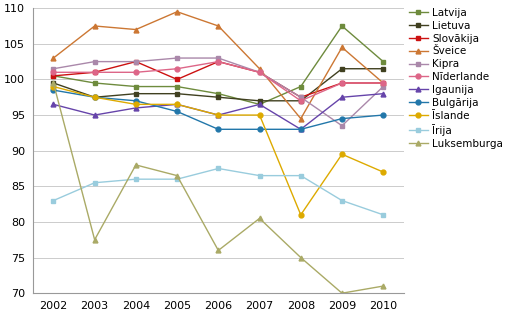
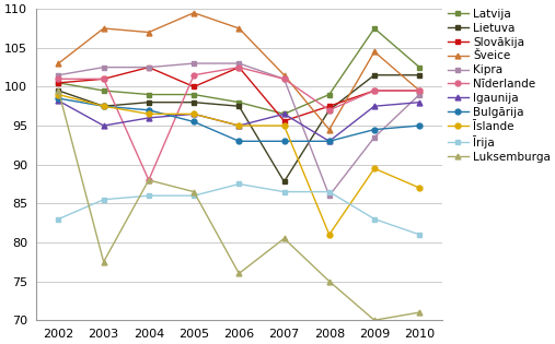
Igaunija/2002: 96.5 -> 98.2
Nīderlande/2004: 101.0 -> 88.0
Lietuva/2007: 97.0 -> 87.8
Slovākija/2007: 101.0 -> 95.6
Kipra/2008: 97.5 -> 86.0
